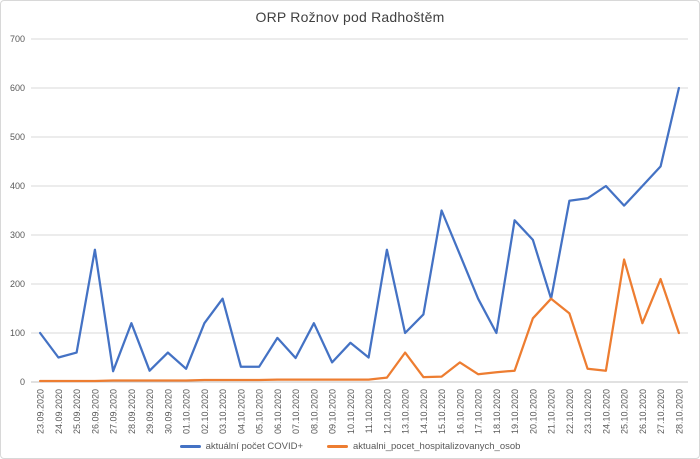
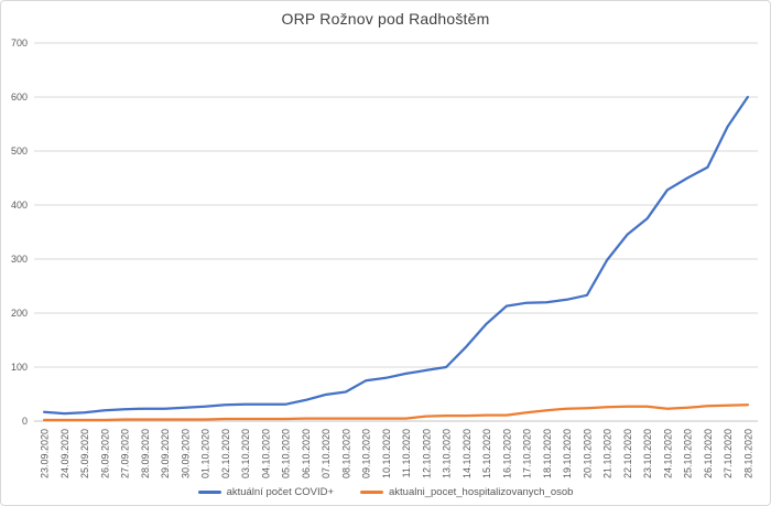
aktuální počet COVID+/23.09.2020: 100 -> 20
aktuální počet COVID+/24.09.2020: 50 -> 10
aktuální počet COVID+/25.09.2020: 60 -> 20
aktuální počet COVID+/26.09.2020: 270 -> 20
aktuální počet COVID+/28.09.2020: 120 -> 20
aktuální počet COVID+/30.09.2020: 60 -> 20
aktuální počet COVID+/02.10.2020: 120 -> 30
aktuální počet COVID+/03.10.2020: 170 -> 30
aktuální počet COVID+/06.10.2020: 90 -> 40
aktuální počet COVID+/08.10.2020: 120 -> 50
aktuální počet COVID+/09.10.2020: 40 -> 80
aktuální počet COVID+/11.10.2020: 50 -> 90
aktuální počet COVID+/12.10.2020: 270 -> 90
aktualni_pocet_hospitalizovanych_osob/13.10.2020: 60 -> 10
aktuální počet COVID+/15.10.2020: 350 -> 180
aktuální počet COVID+/16.10.2020: 260 -> 210
aktualni_pocet_hospitalizovanych_osob/16.10.2020: 40 -> 10
aktuální počet COVID+/17.10.2020: 170 -> 220
aktuální počet COVID+/18.10.2020: 100 -> 220
aktuální počet COVID+/19.10.2020: 330 -> 220
aktuální počet COVID+/20.10.2020: 290 -> 230
aktualni_pocet_hospitalizovanych_osob/20.10.2020: 130 -> 20
aktuální počet COVID+/21.10.2020: 170 -> 300
aktualni_pocet_hospitalizovanych_osob/21.10.2020: 170 -> 30
aktuální počet COVID+/22.10.2020: 370 -> 340
aktualni_pocet_hospitalizovanych_osob/22.10.2020: 140 -> 30
aktuální počet COVID+/24.10.2020: 400 -> 430
aktuální počet COVID+/25.10.2020: 360 -> 450
aktualni_pocet_hospitalizovanych_osob/25.10.2020: 250 -> 20
aktuální počet COVID+/26.10.2020: 400 -> 470
aktualni_pocet_hospitalizovanych_osob/26.10.2020: 120 -> 30
aktuální počet COVID+/27.10.2020: 440 -> 540
aktualni_pocet_hospitalizovanych_osob/27.10.2020: 210 -> 30
aktualni_pocet_hospitalizovanych_osob/28.10.2020: 100 -> 30
